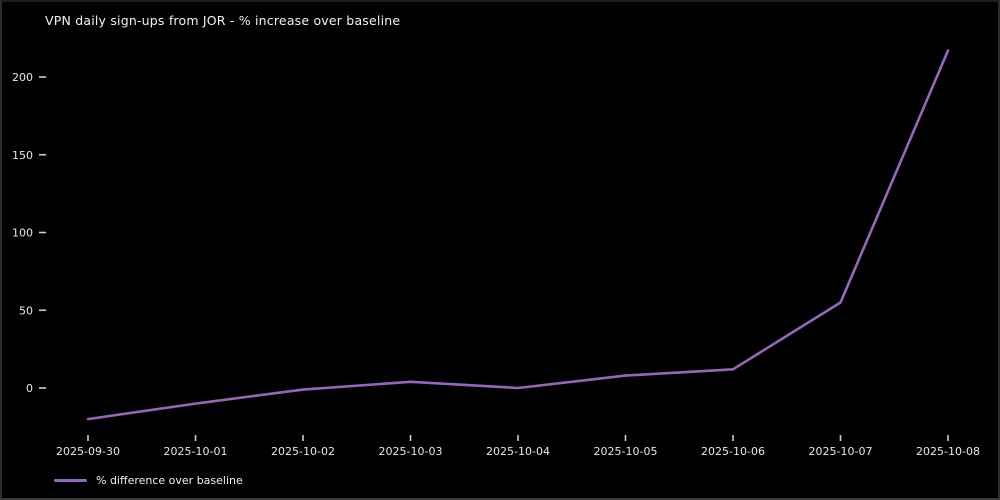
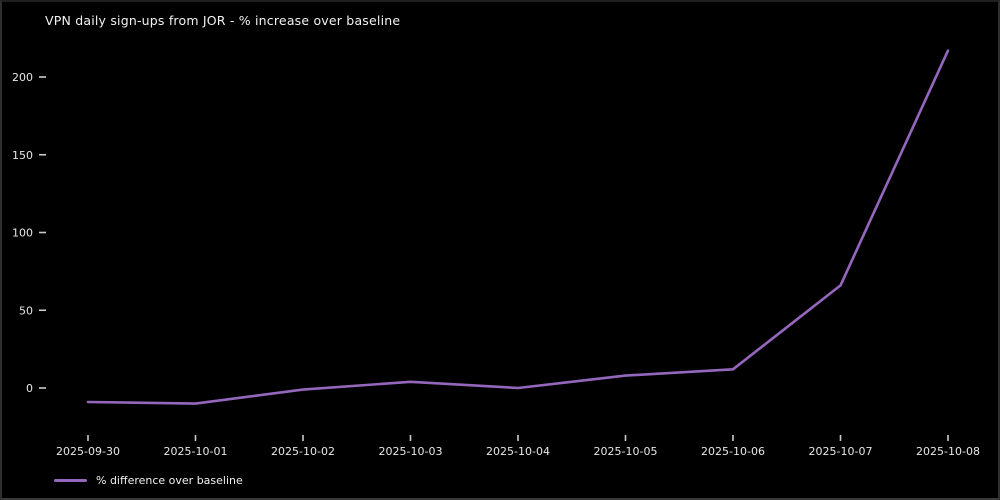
2025-09-30: -20 -> -9
2025-10-07: 55 -> 66
